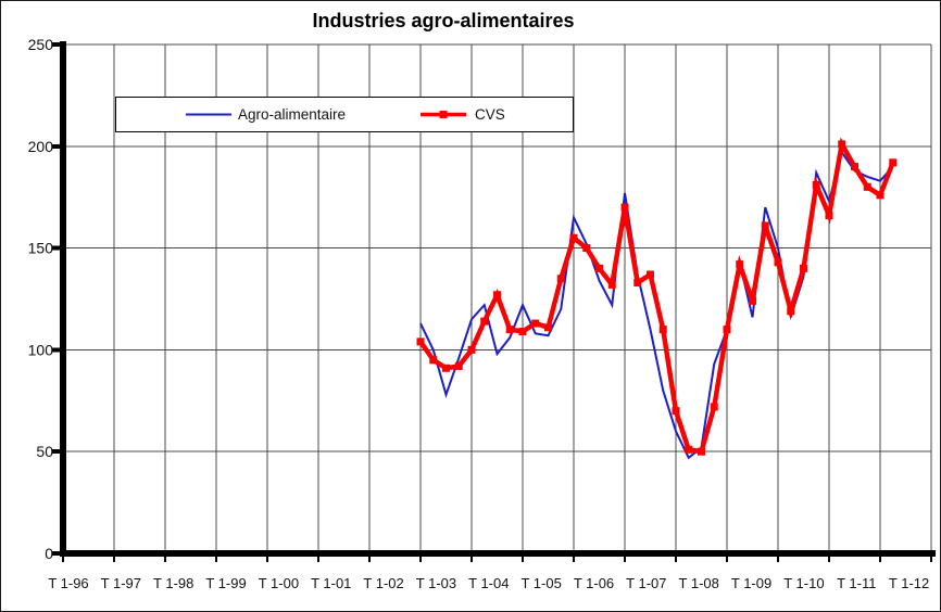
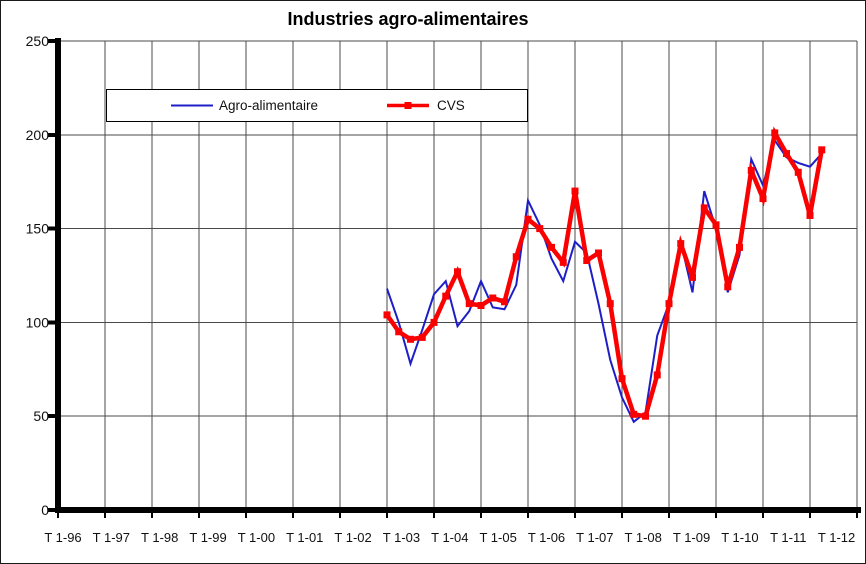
Agro-alimentaire/T1-03: 113 -> 118
Agro-alimentaire/T1-07: 177 -> 143
CVS/T1-10: 143 -> 152
CVS/T1-12: 176 -> 157
